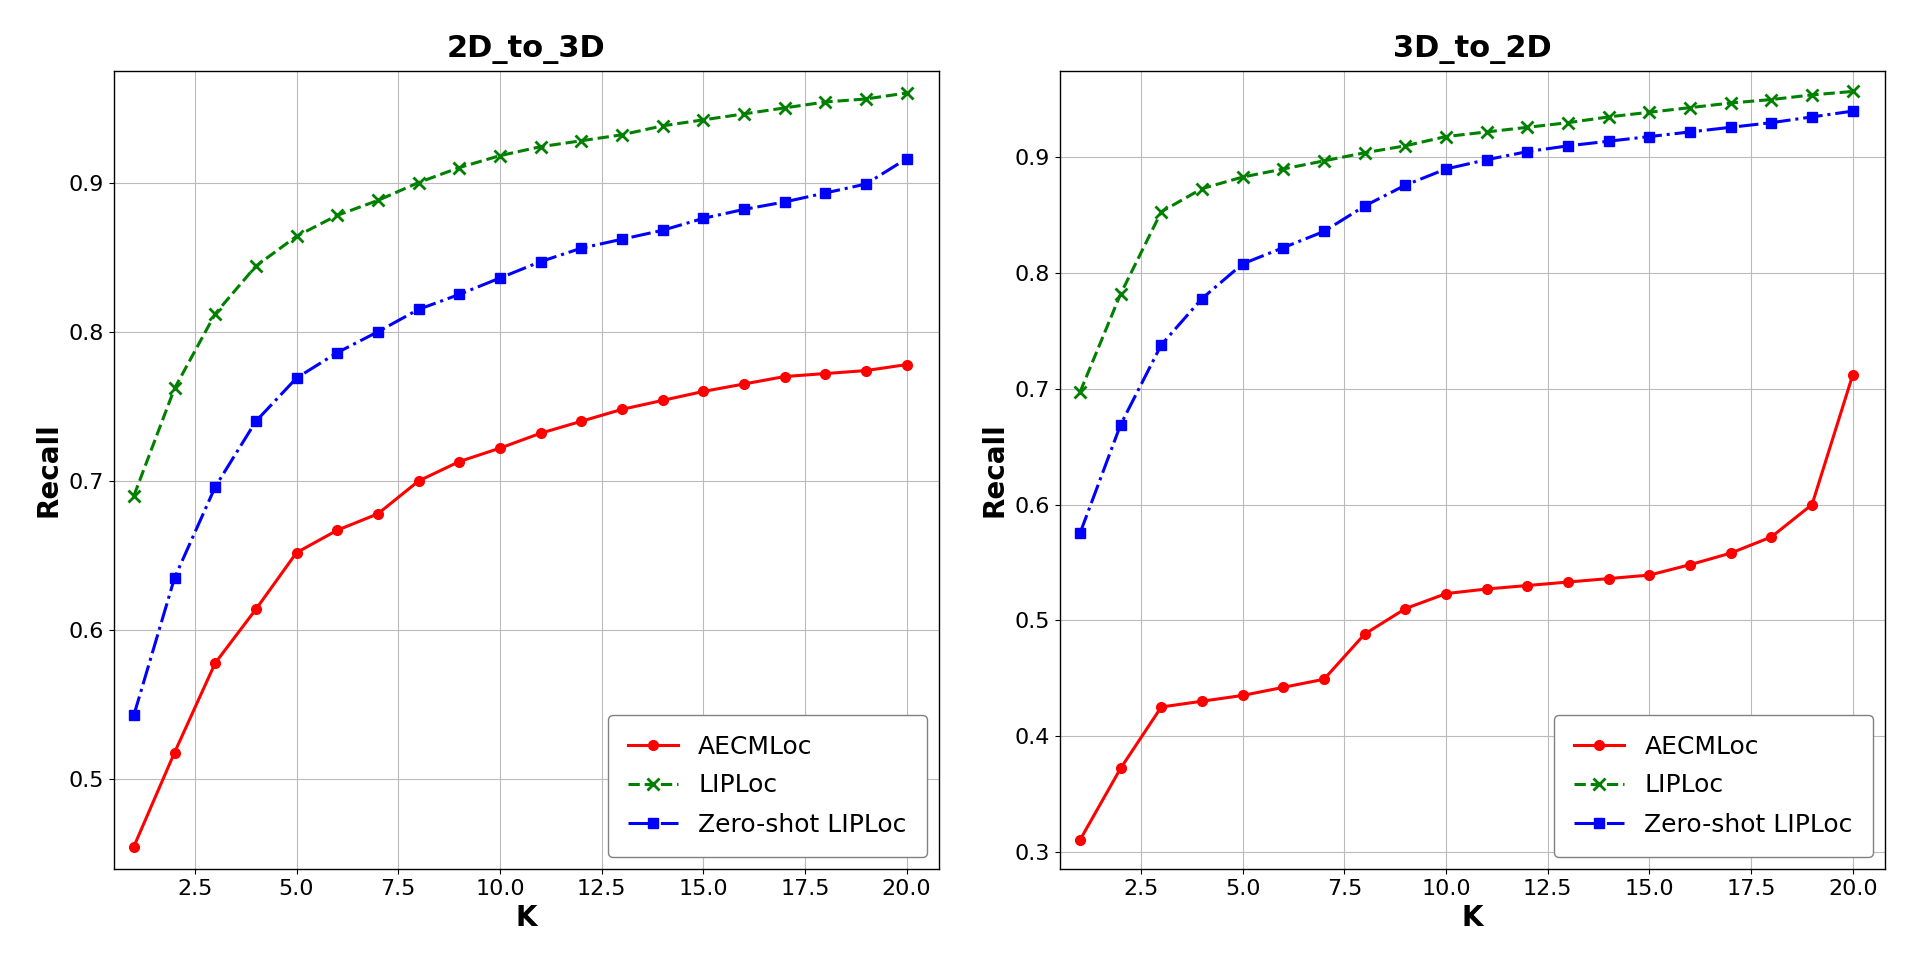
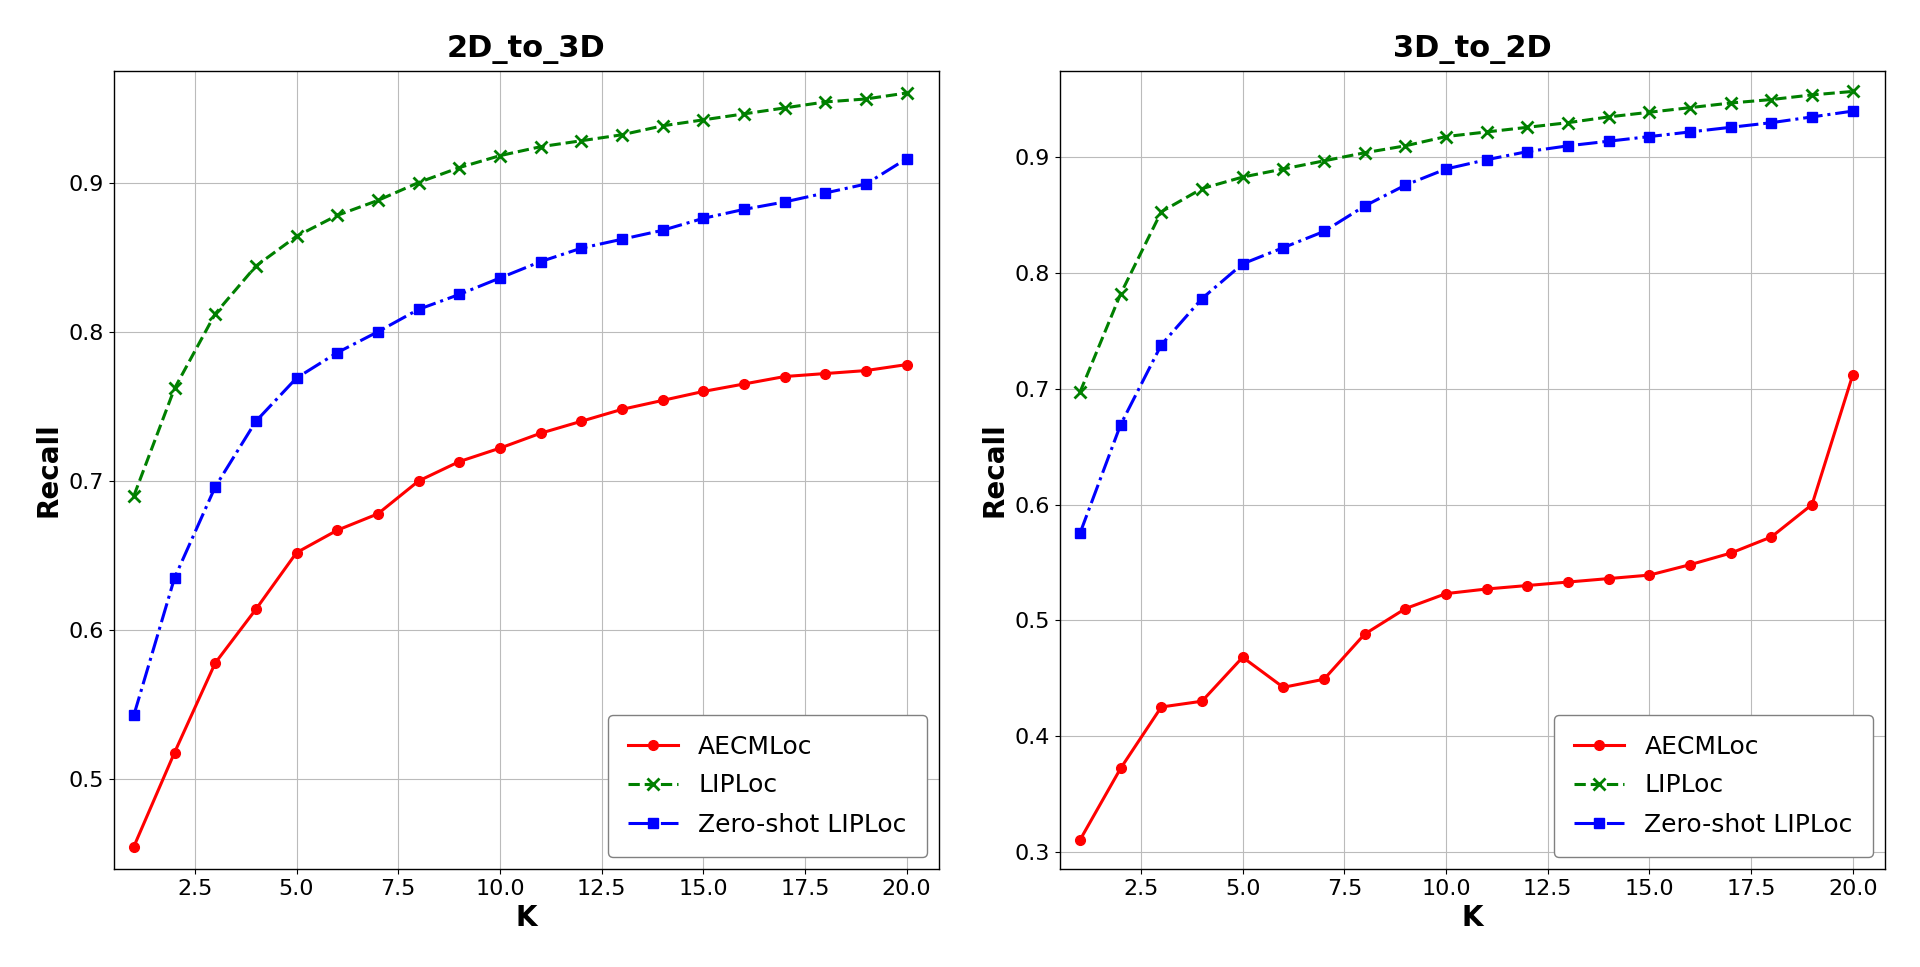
3D_to_2D/AECMLoc/5.0: 0.435 -> 0.468
